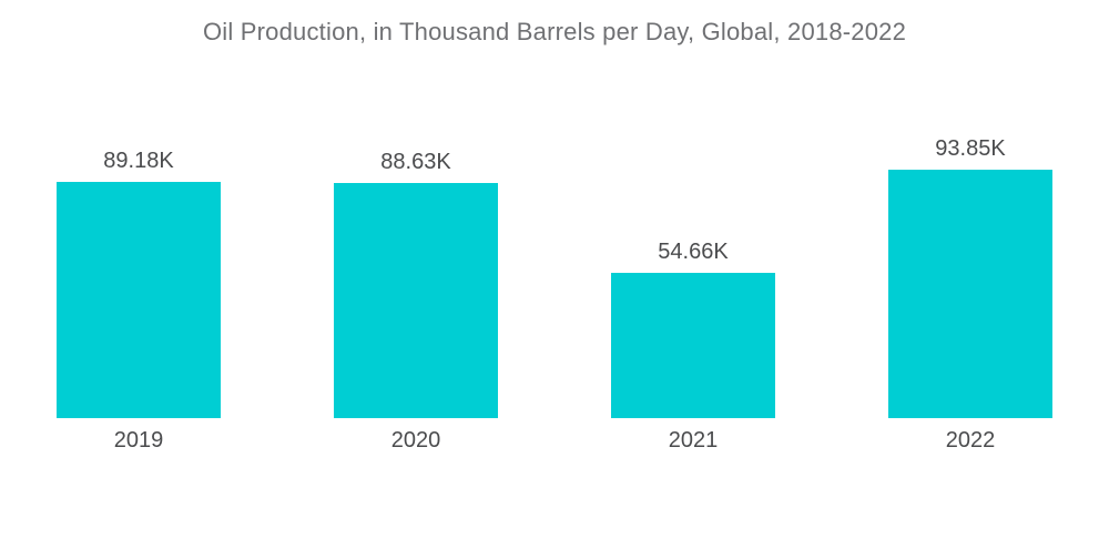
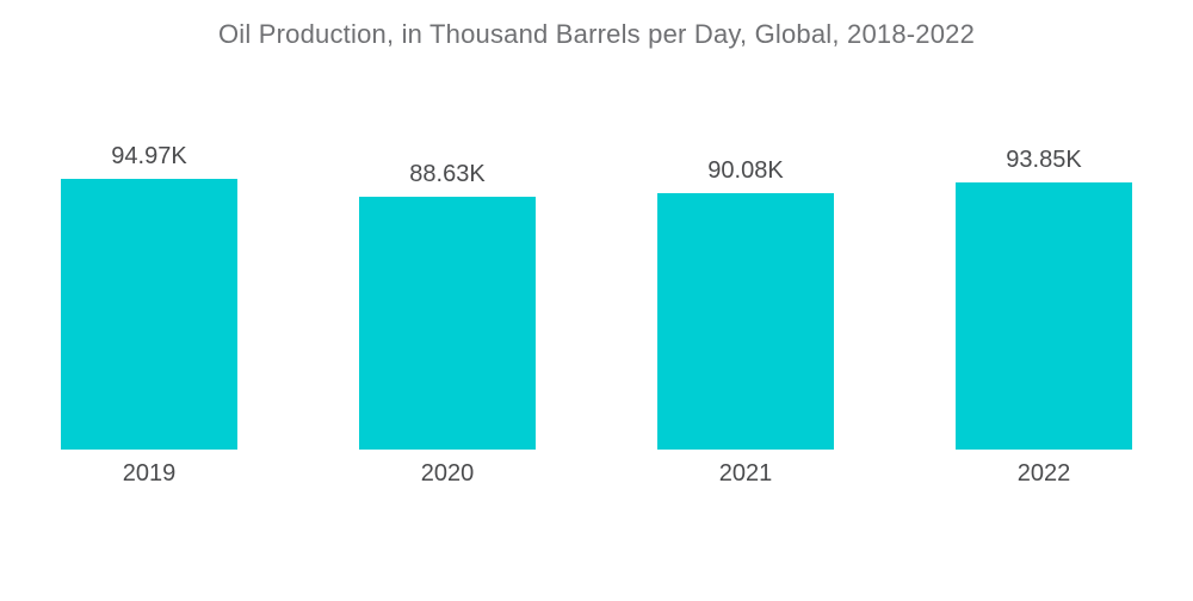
2019: 89.18K -> 94.97K
2021: 54.66K -> 90.08K
